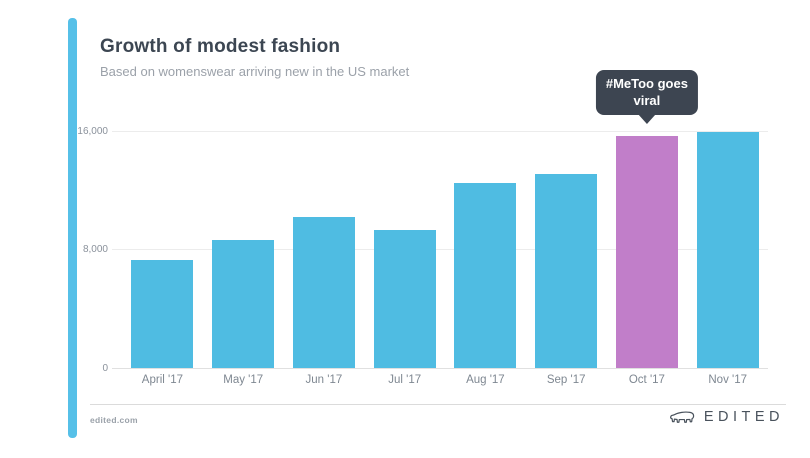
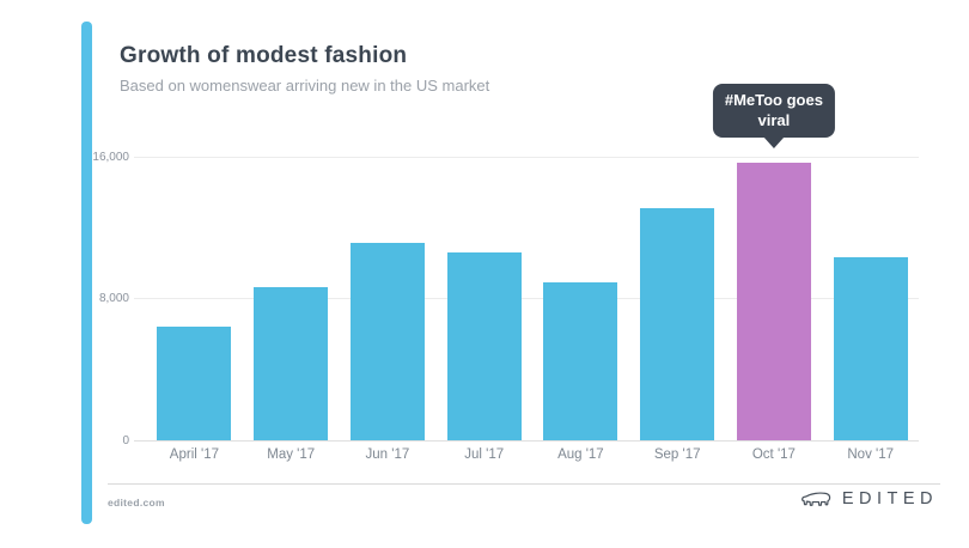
April '17: 7300 -> 6400
Jun '17: 10200 -> 11100
Jul '17: 9300 -> 10600
Aug '17: 12500 -> 8900
Nov '17: 15900 -> 10300
